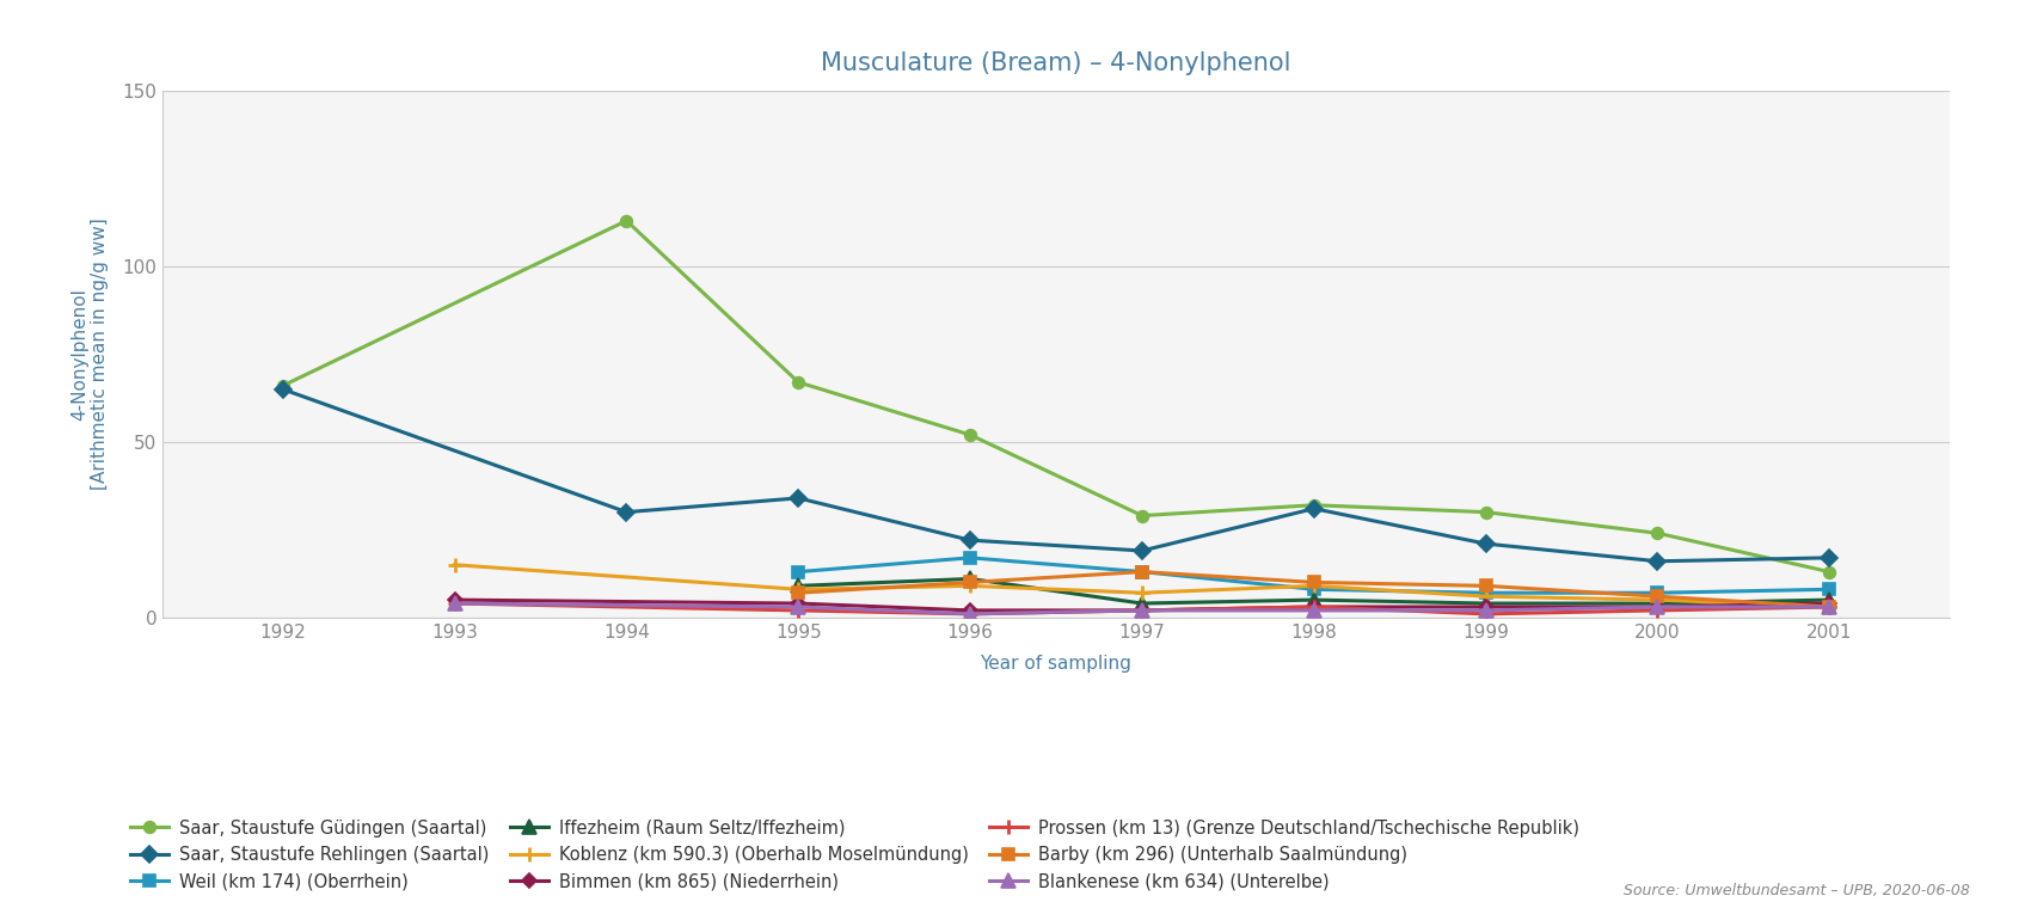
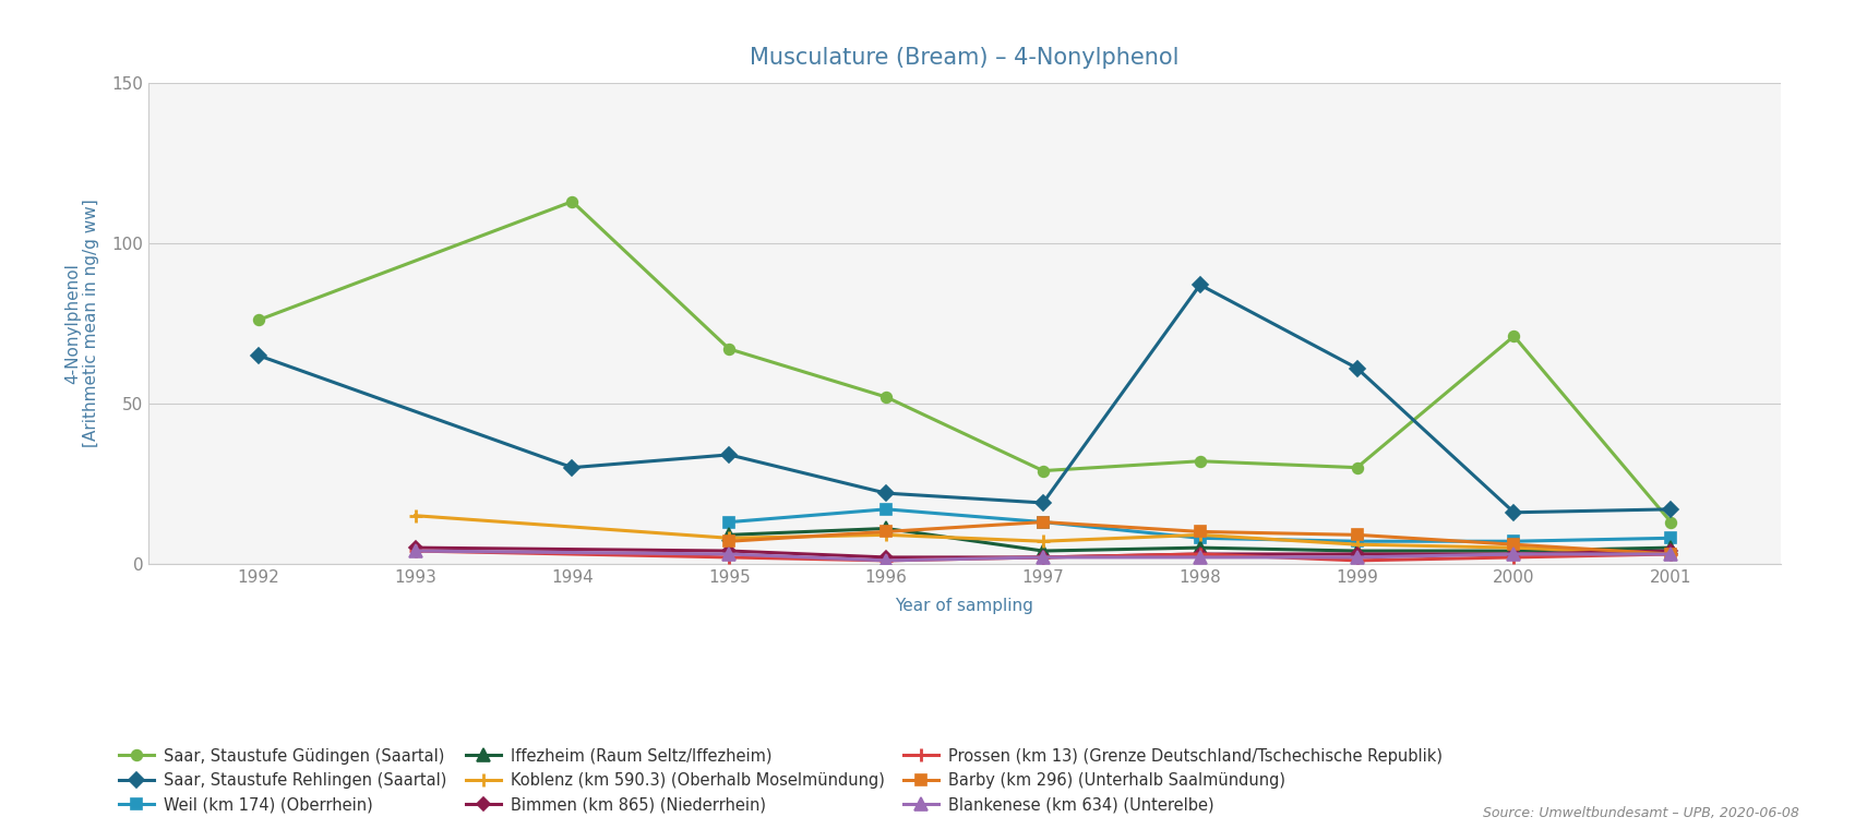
Saar, Staustufe Güdingen (Saartal)/1992: 66 -> 76
Saar, Staustufe Rehlingen (Saartal)/1998: 31 -> 87
Saar, Staustufe Rehlingen (Saartal)/1999: 21 -> 61
Saar, Staustufe Güdingen (Saartal)/2000: 24 -> 71
